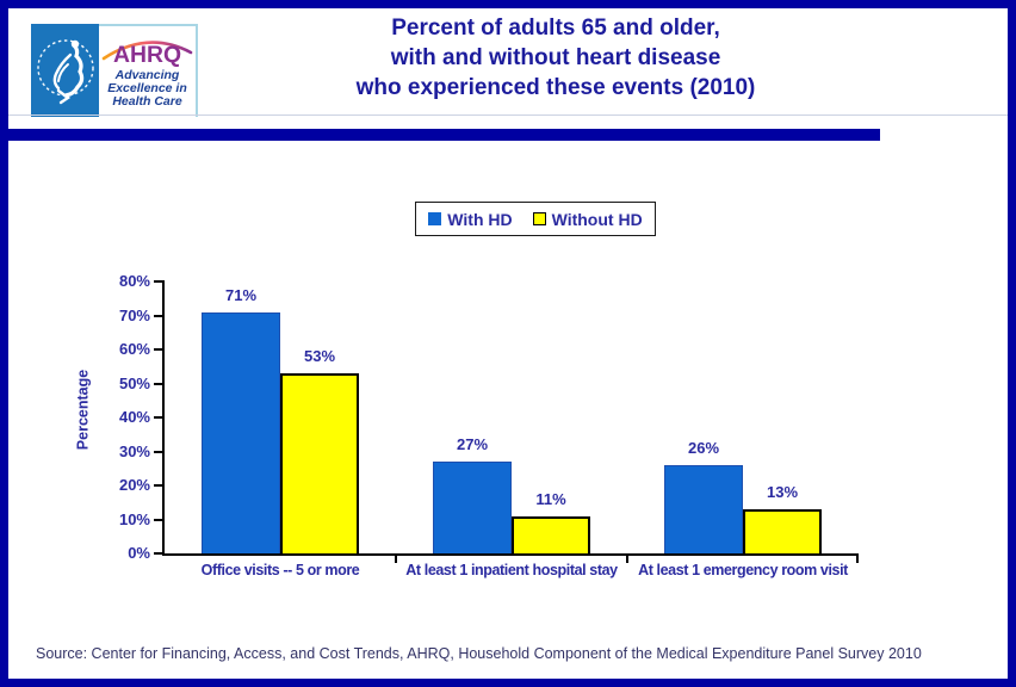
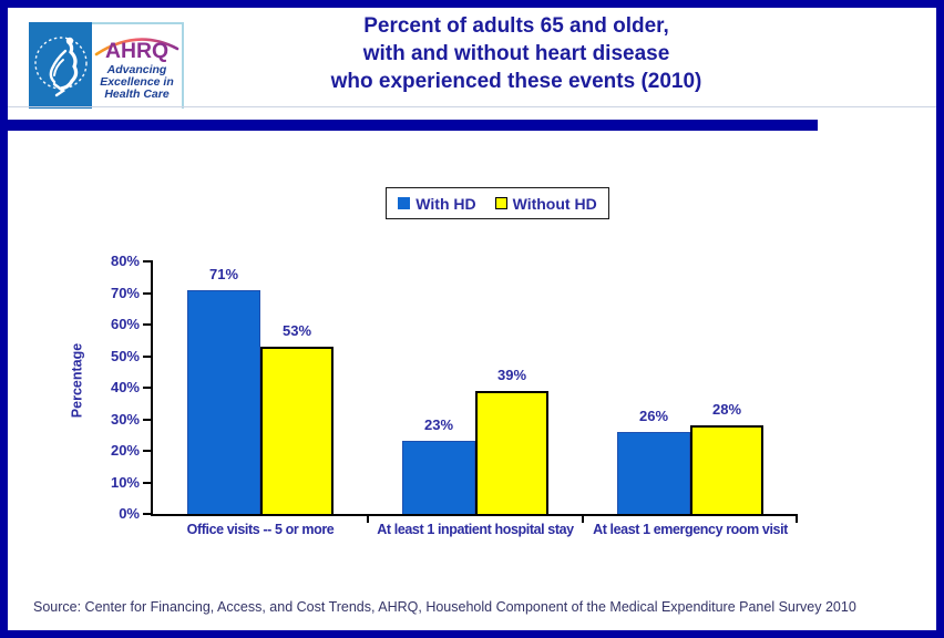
With HD/At least 1 inpatient hospital stay: 27% -> 23%
Without HD/At least 1 inpatient hospital stay: 11% -> 39%
Without HD/At least 1 emergency room visit: 13% -> 28%
